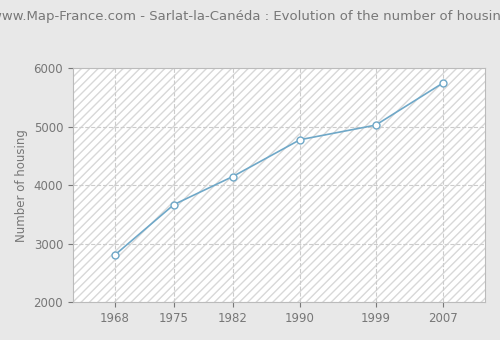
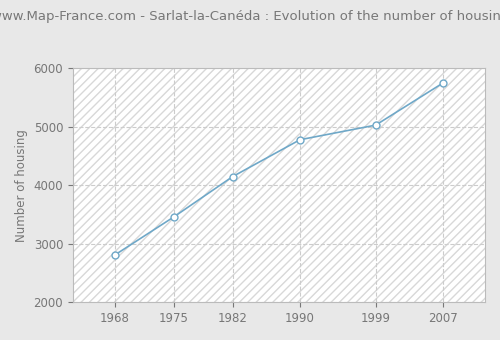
1975: 3670 -> 3460
